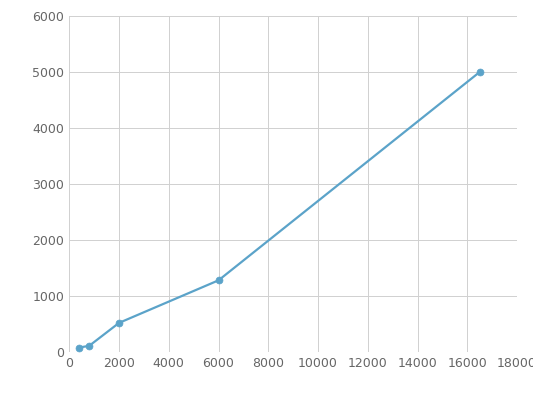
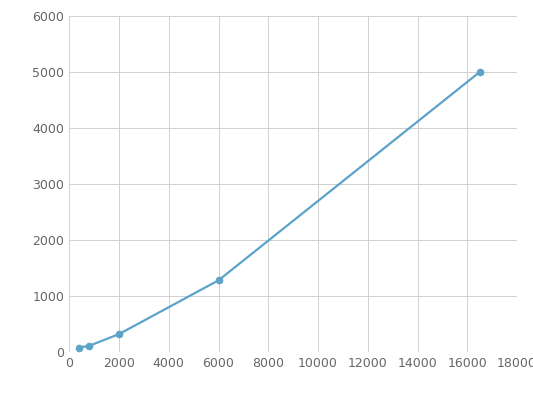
2000: 520 -> 320
